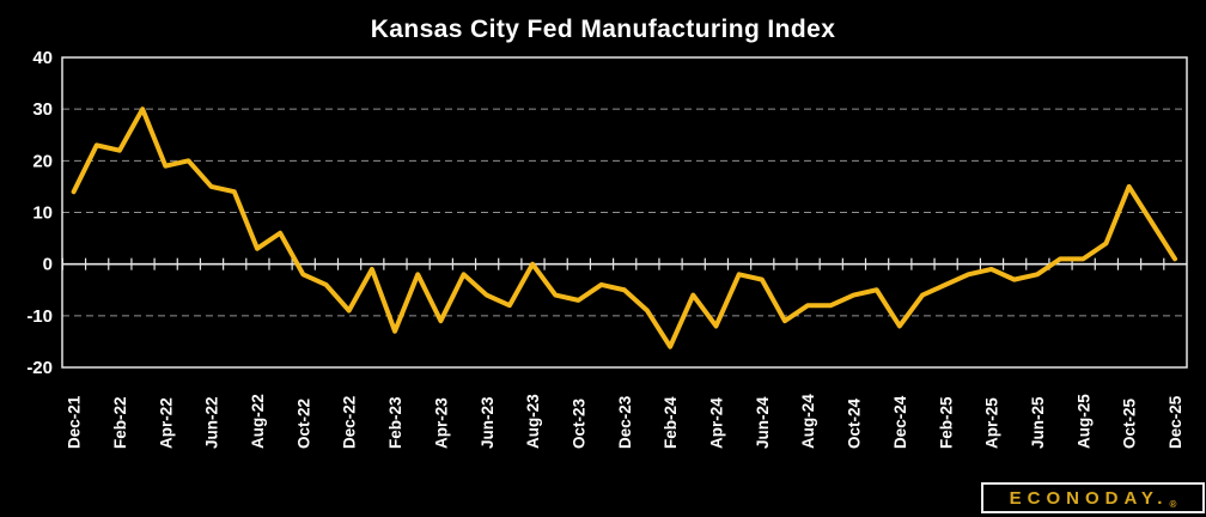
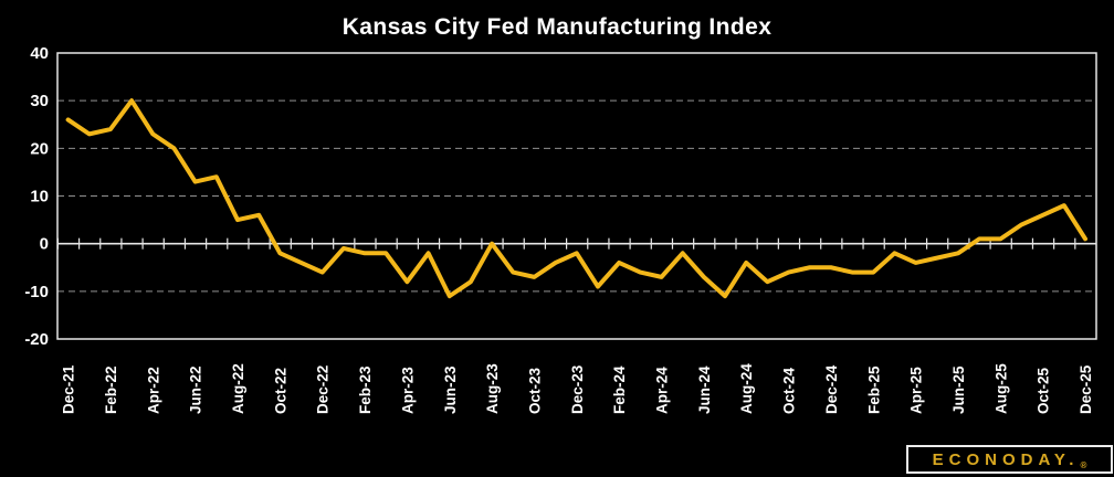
Dec-21: 14 -> 26
Feb-22: 22 -> 24
Apr-22: 19 -> 23
Jun-22: 15 -> 13
Aug-22: 3 -> 5
Dec-22: -9 -> -6
Feb-23: -13 -> -2
Apr-23: -11 -> -8
Jun-23: -6 -> -11
Dec-23: -5 -> -2
Feb-24: -16 -> -4
Apr-24: -12 -> -7
Jun-24: -3 -> -7
Aug-24: -8 -> -4
Dec-24: -12 -> -5
Feb-25: -4 -> -6
Apr-25: -1 -> -4
Oct-25: 15 -> 6
